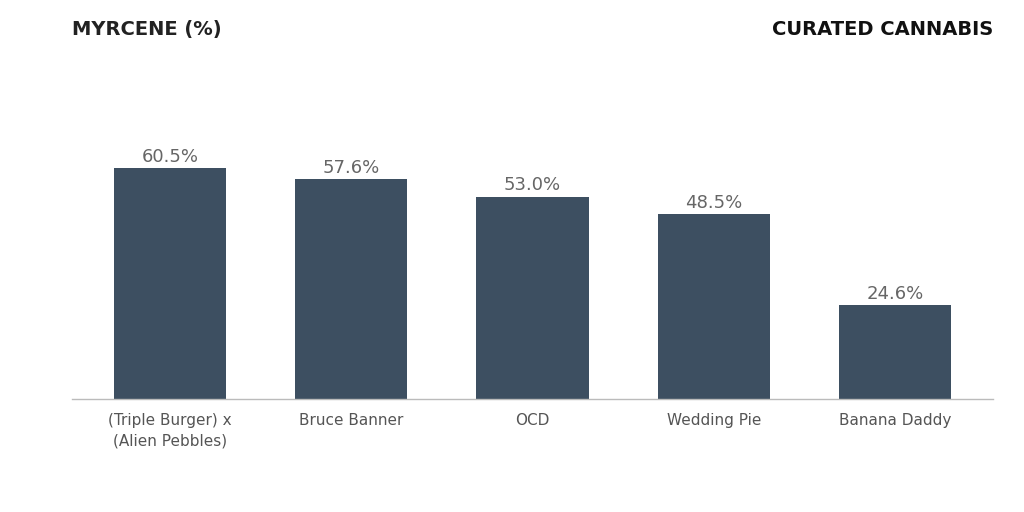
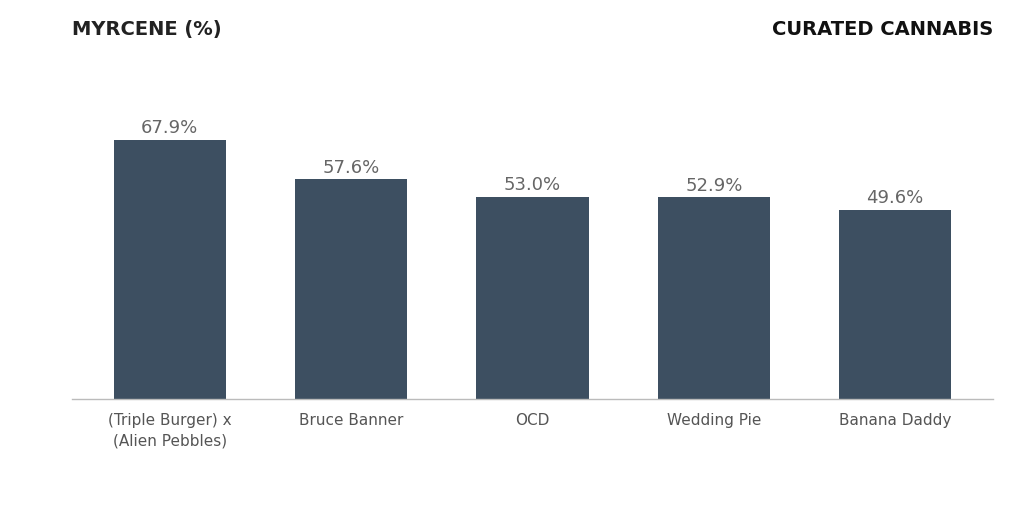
(Triple Burger) x (Alien Pebbles): 60.5% -> 67.9%
Wedding Pie: 48.5% -> 52.9%
Banana Daddy: 24.6% -> 49.6%
